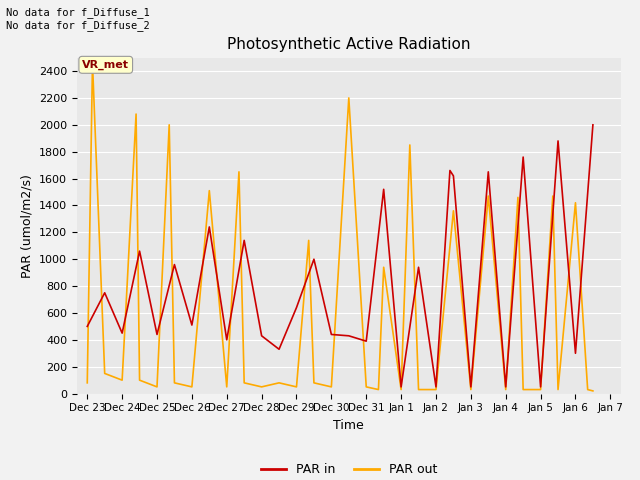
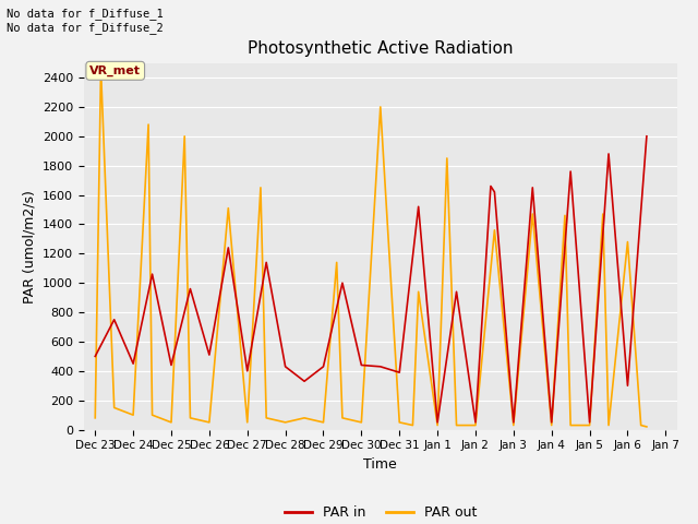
PAR in/Dec 29: 640 -> 430
PAR out/Jan 6: 1420 -> 1280
